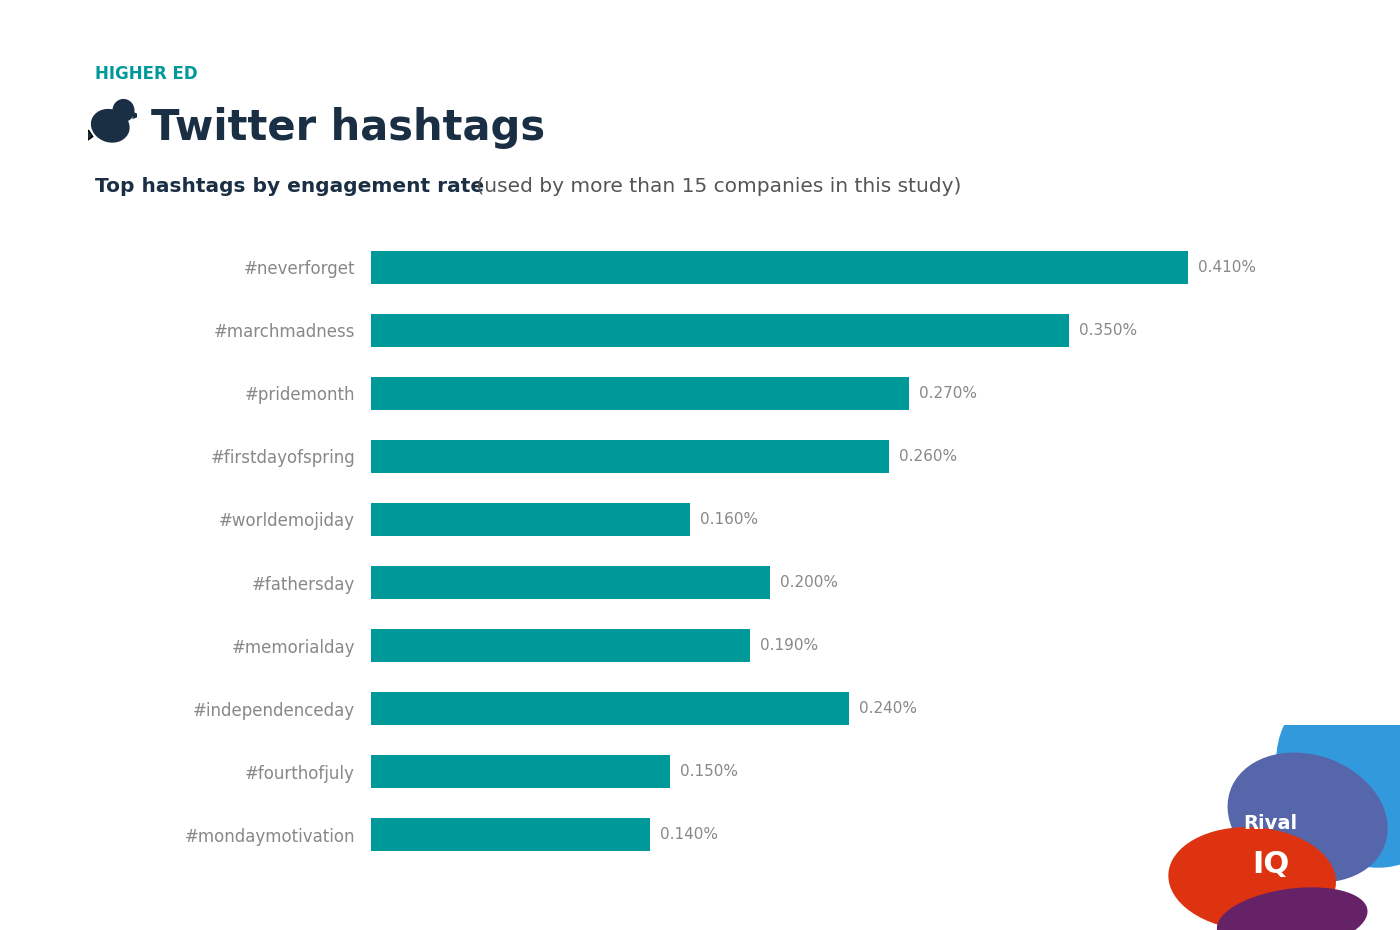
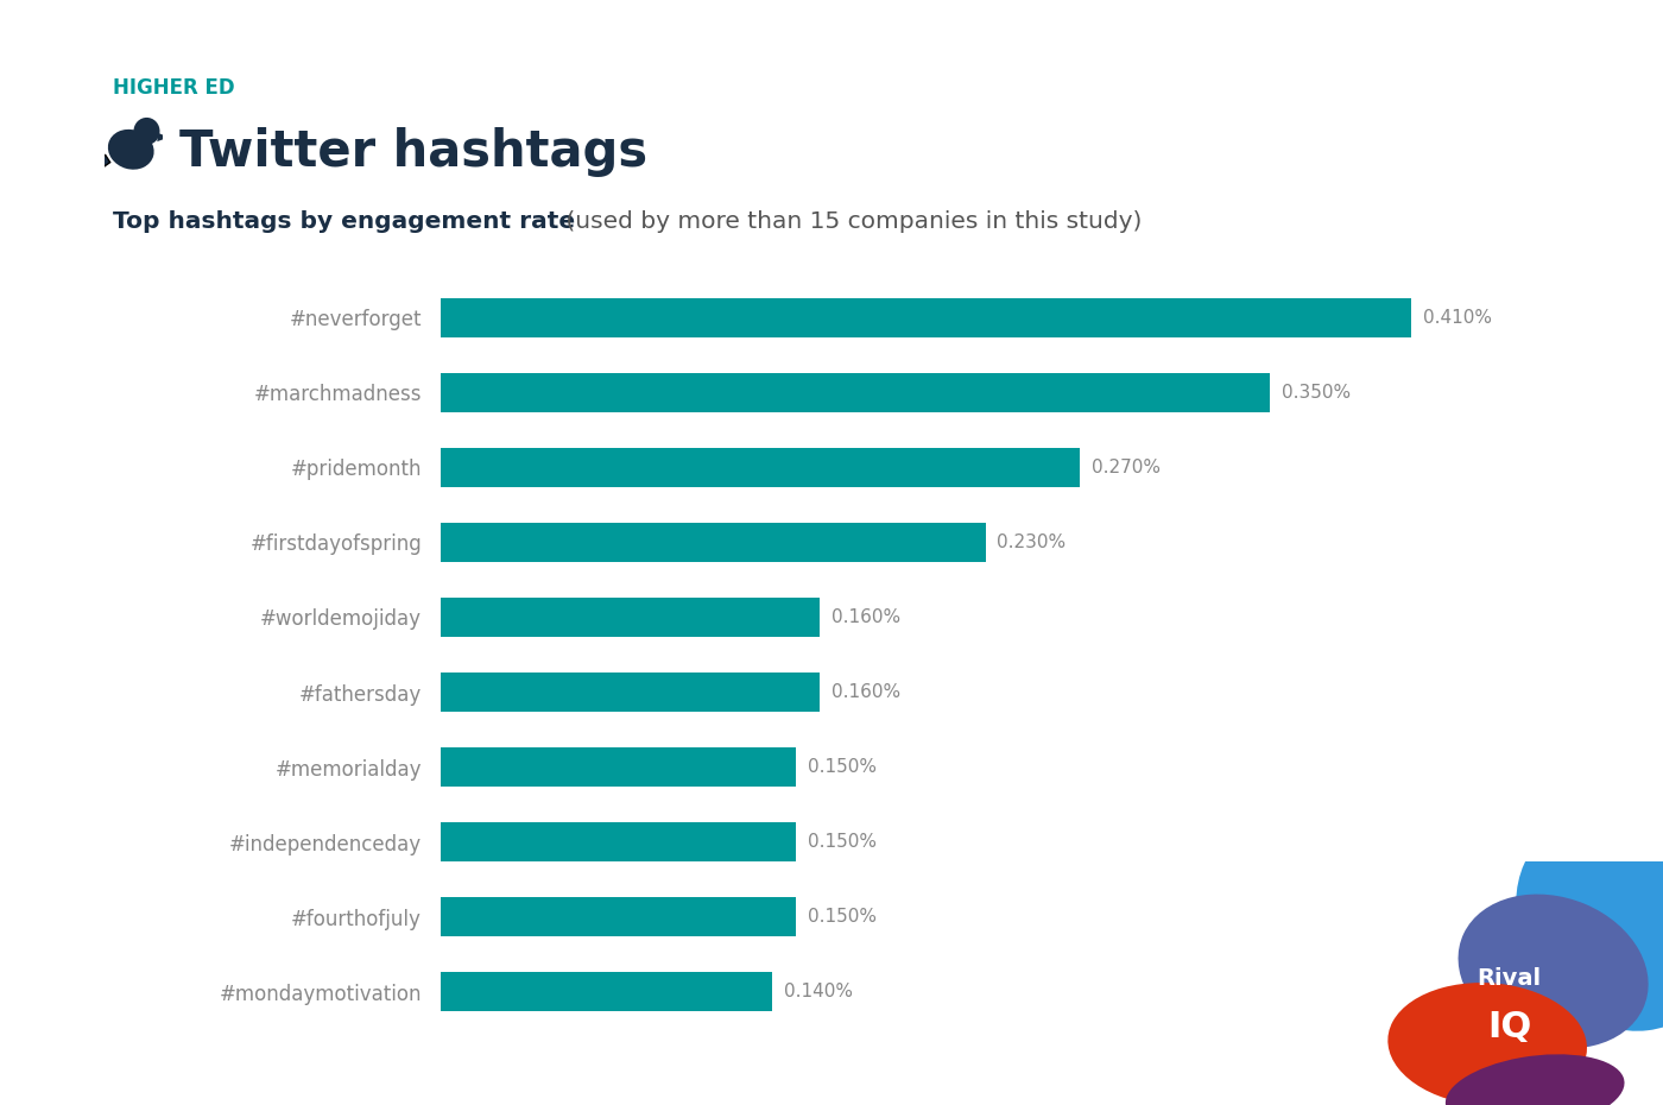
#firstdayofspring: 0.260% -> 0.230%
#fathersday: 0.200% -> 0.160%
#memorialday: 0.190% -> 0.150%
#independenceday: 0.240% -> 0.150%
